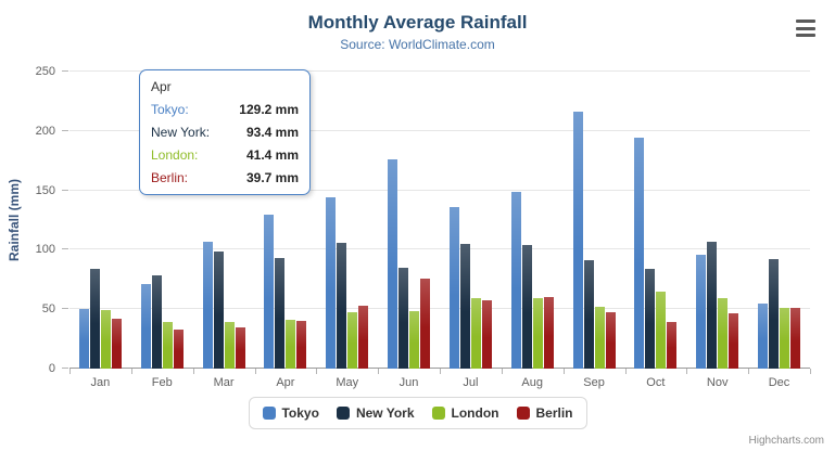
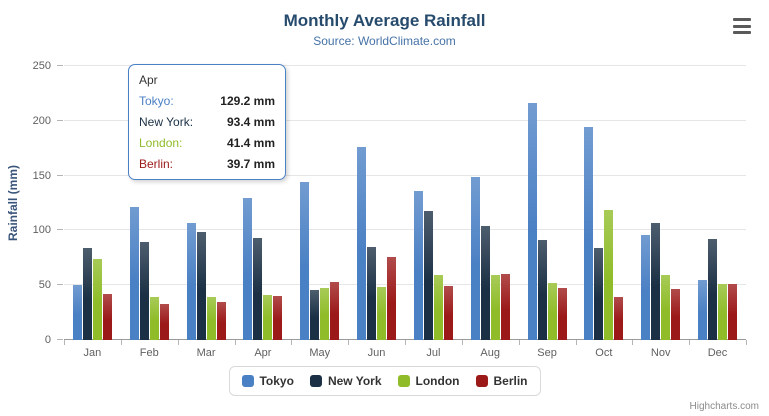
London/Jan: 49 -> 74
Tokyo/Feb: 72 -> 121
New York/Feb: 79 -> 89
New York/May: 106 -> 46
New York/Jul: 105 -> 118
Berlin/Jul: 57 -> 49
London/Oct: 65 -> 119
